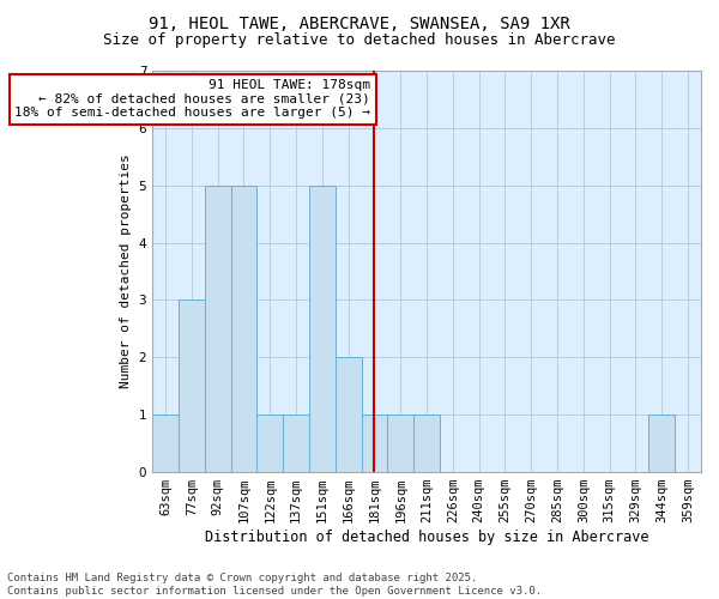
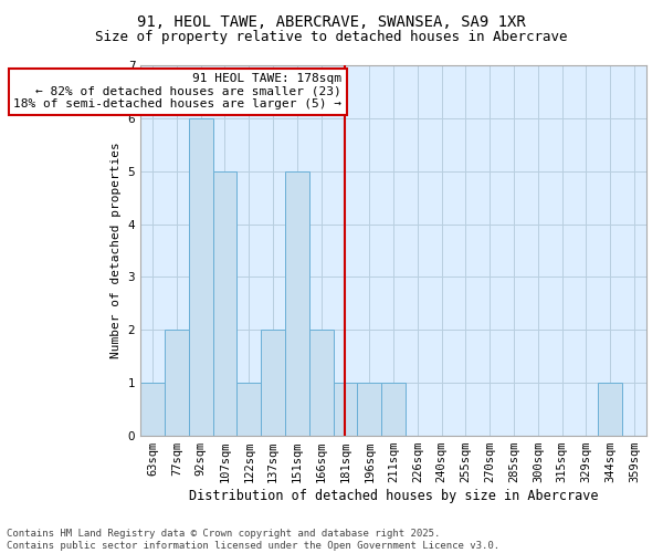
77sqm: 3 -> 2
92sqm: 5 -> 6
137sqm: 1 -> 2
